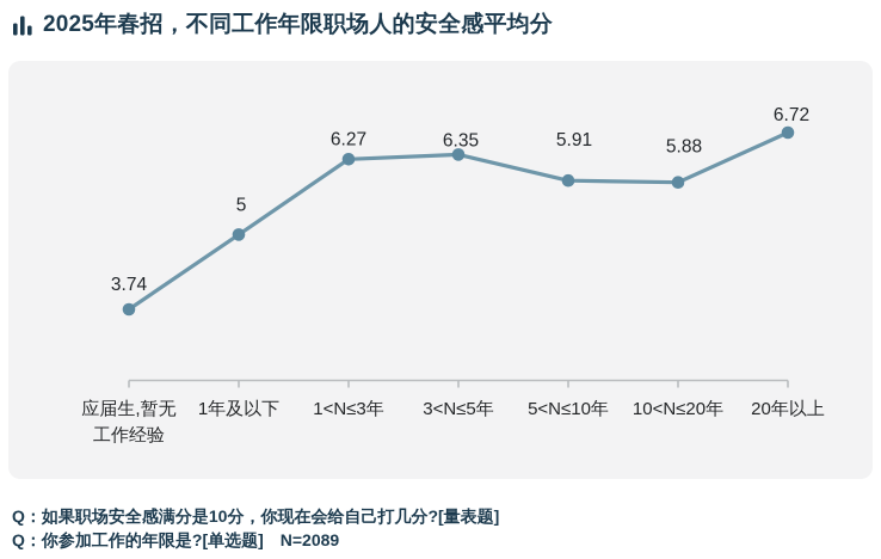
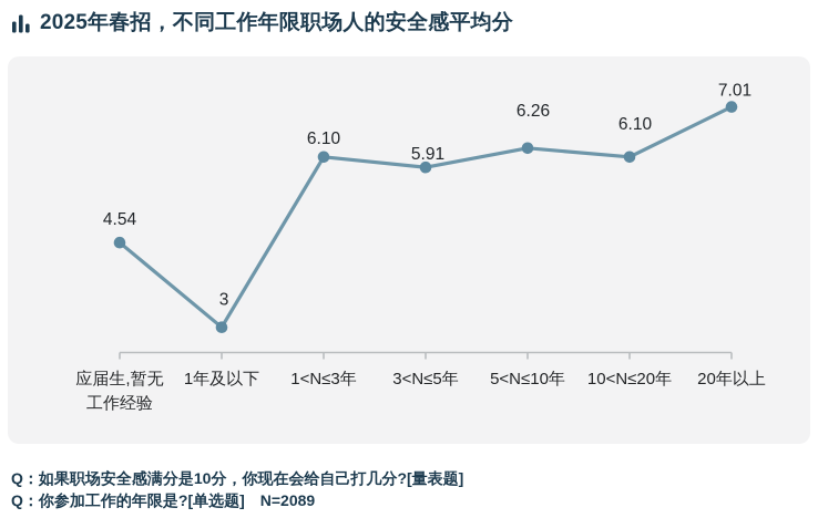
应届生,暂无 工作经验: 3.74 -> 4.54
1年及以下: 5 -> 3
1<N≤3年: 6.27 -> 6.10
3<N≤5年: 6.35 -> 5.91
5<N≤10年: 5.91 -> 6.26
10<N≤20年: 5.88 -> 6.10
20年以上: 6.72 -> 7.01
